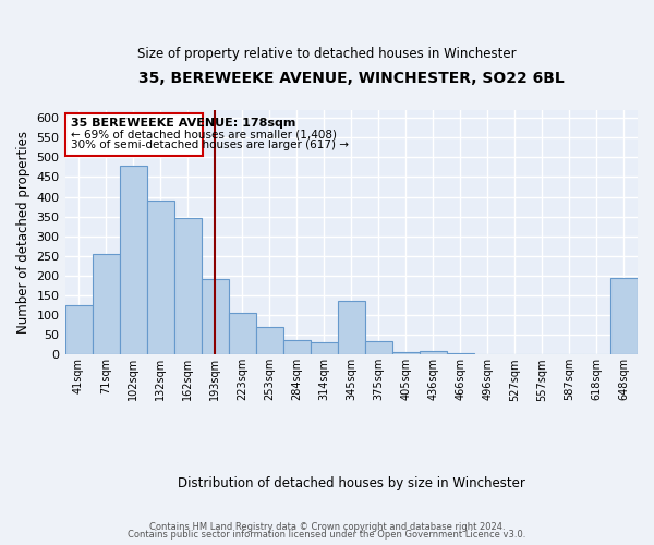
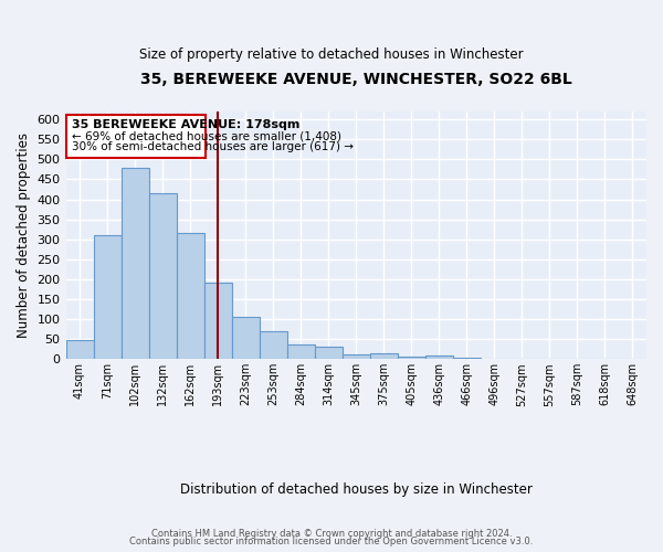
41sqm: 125 -> 47
71sqm: 255 -> 311
132sqm: 390 -> 415
162sqm: 345 -> 315
345sqm: 135 -> 13
375sqm: 35 -> 14
648sqm: 195 -> 2
